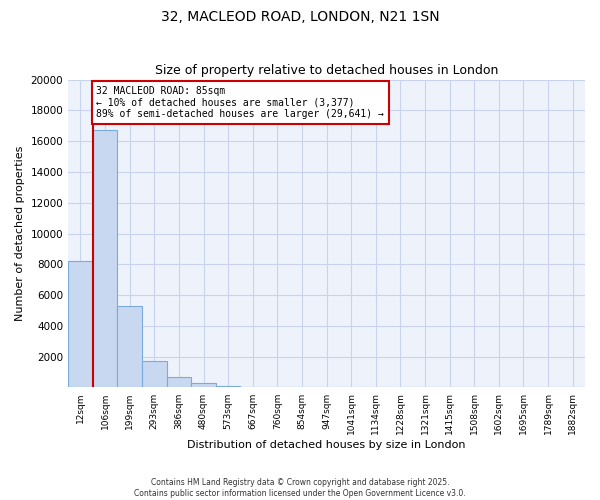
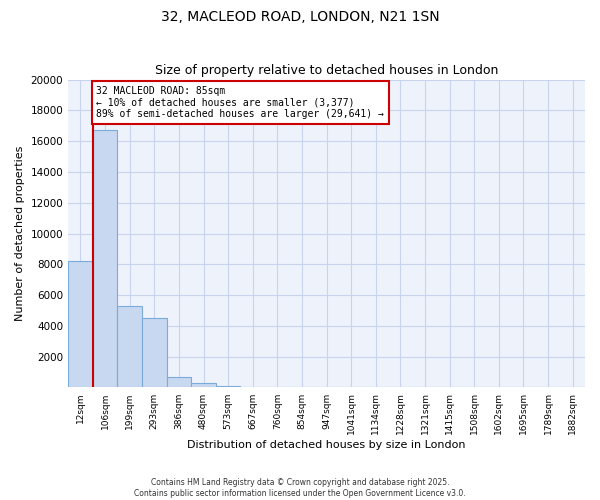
293sqm: 1800 -> 4500
